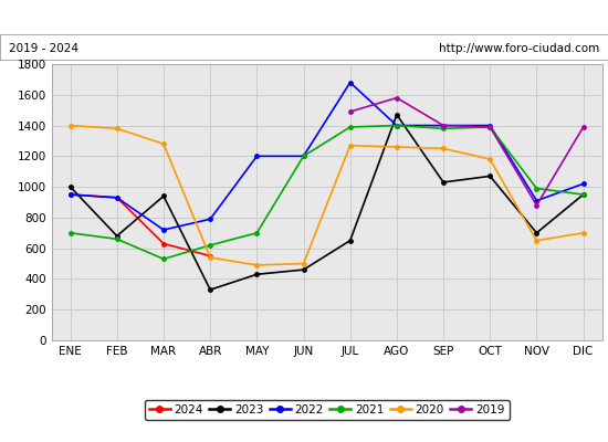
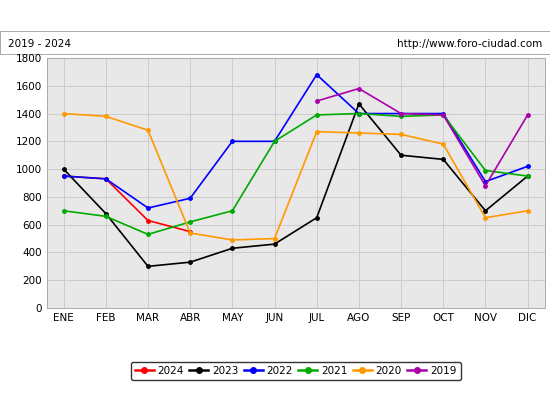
2023/MAR: 940 -> 300
2023/SEP: 1030 -> 1100
